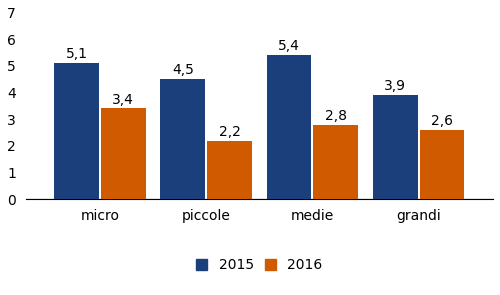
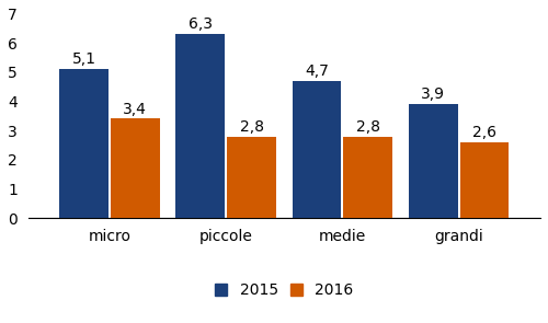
2015/piccole: 4,5 -> 6,3
2016/piccole: 2,2 -> 2,8
2015/medie: 5,4 -> 4,7
